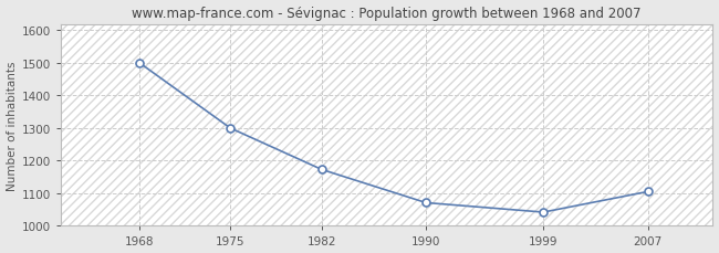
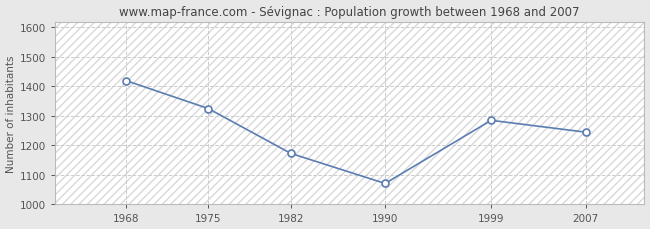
1968: 1501 -> 1420
1975: 1300 -> 1325
1999: 1042 -> 1285
2007: 1105 -> 1245
